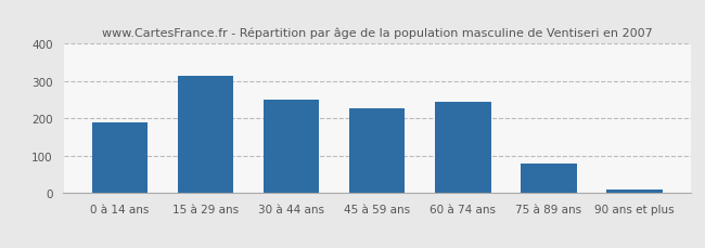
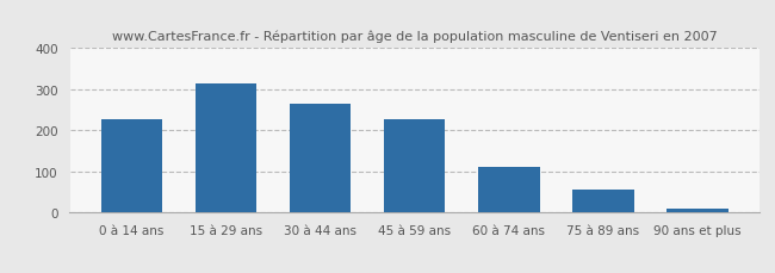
0 à 14 ans: 190 -> 227
30 à 44 ans: 250 -> 265
60 à 74 ans: 245 -> 110
75 à 89 ans: 80 -> 55
